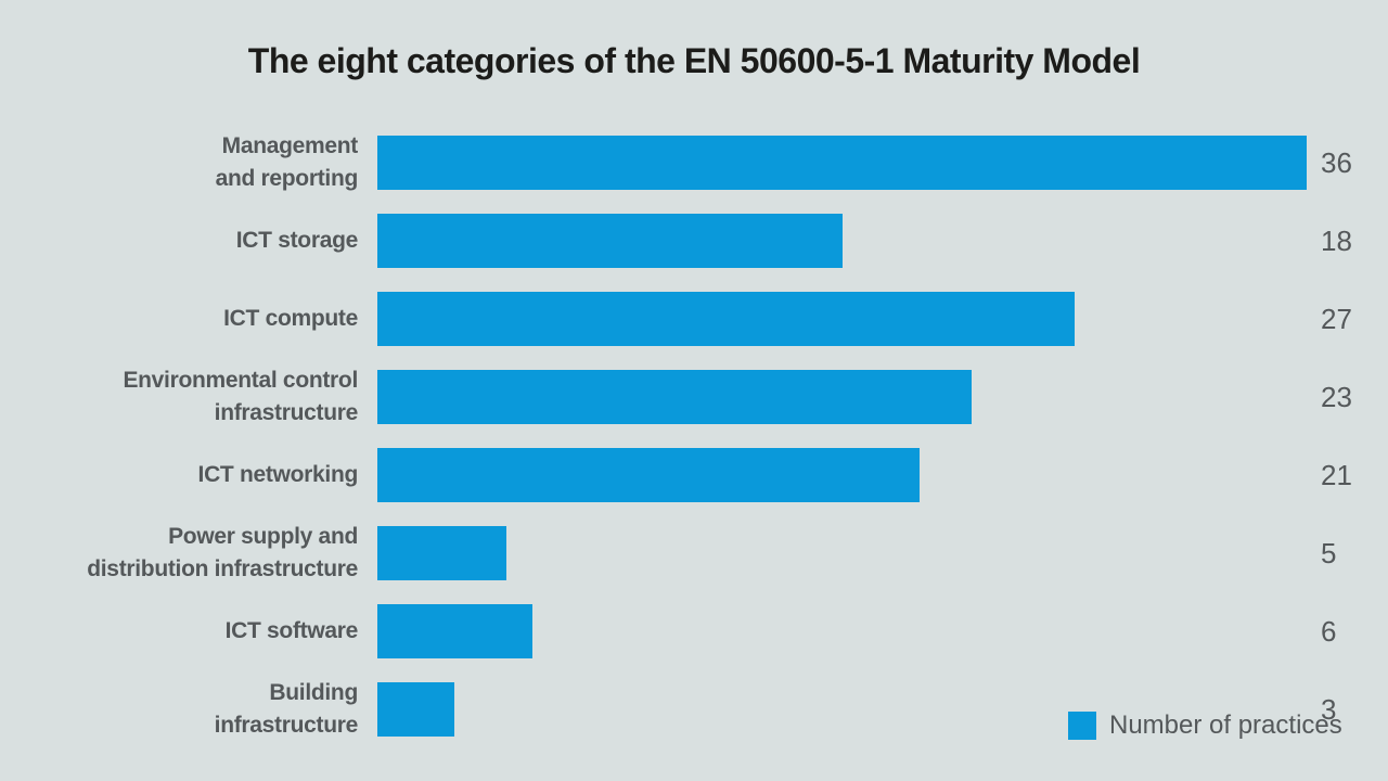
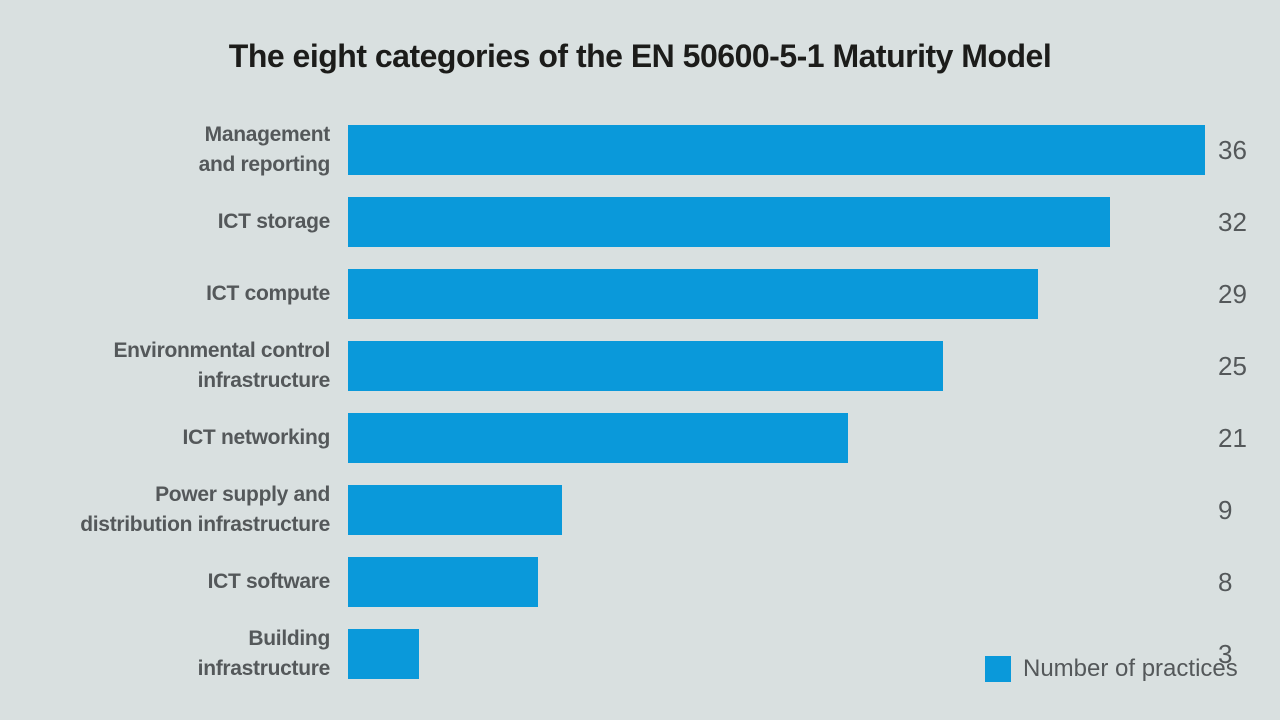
ICT storage: 18 -> 32
ICT compute: 27 -> 29
Environmental control infrastructure: 23 -> 25
Power supply and distribution infrastructure: 5 -> 9
ICT software: 6 -> 8
